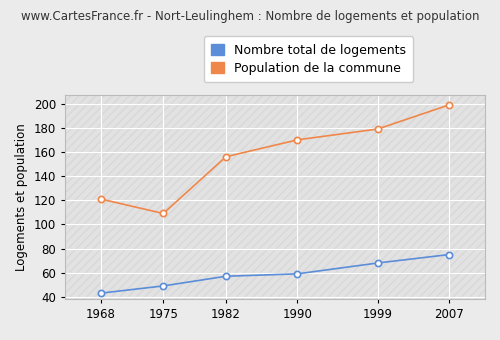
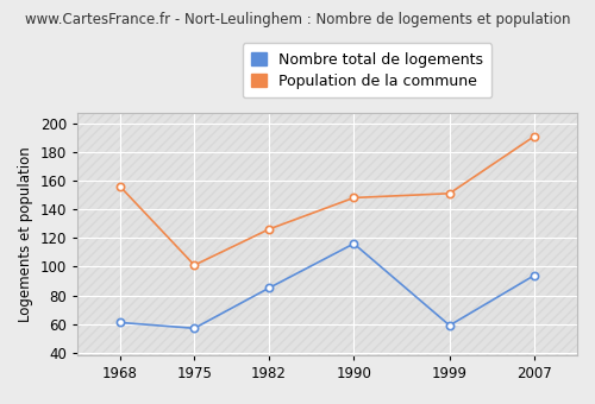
Nombre total de logements/1968: 43 -> 61
Population de la commune/1968: 121 -> 156
Nombre total de logements/1975: 49 -> 57
Population de la commune/1975: 109 -> 101
Nombre total de logements/1982: 57 -> 85
Population de la commune/1982: 156 -> 126
Nombre total de logements/1990: 59 -> 116
Population de la commune/1990: 170 -> 148
Nombre total de logements/1999: 68 -> 59
Population de la commune/1999: 179 -> 151
Nombre total de logements/2007: 75 -> 94
Population de la commune/2007: 199 -> 191
